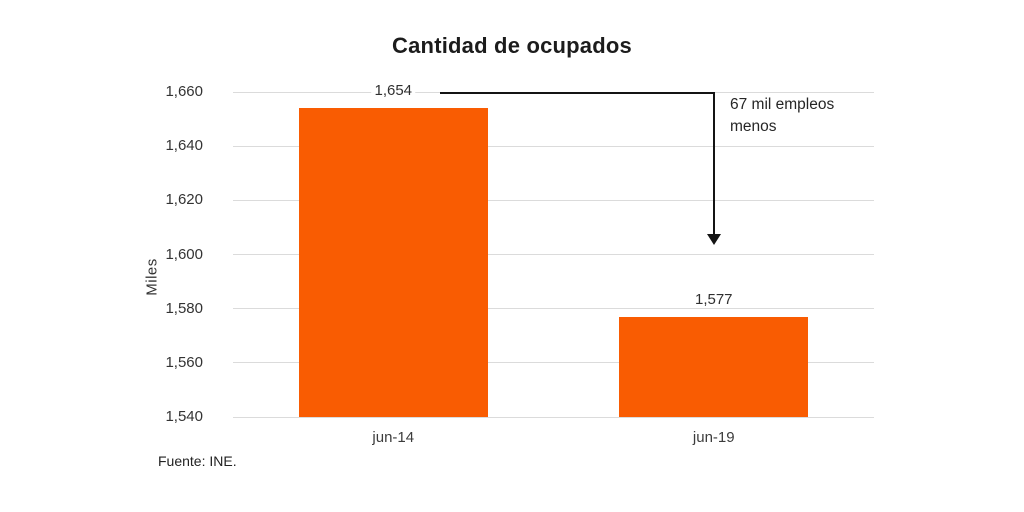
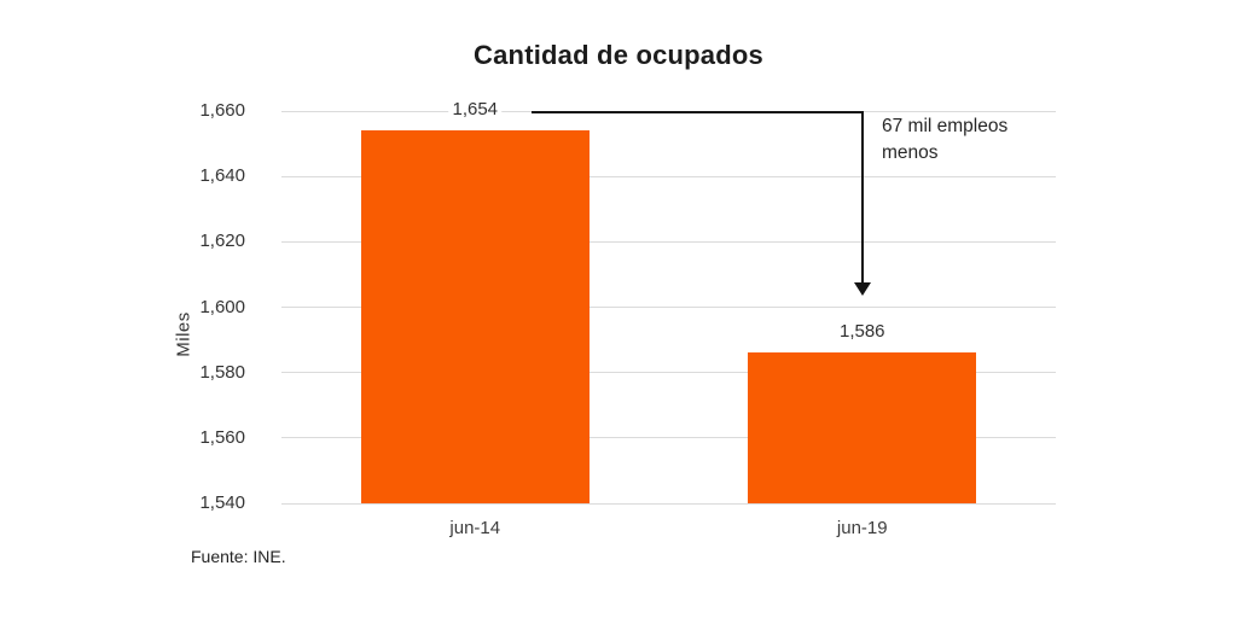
jun-19: 1,577 -> 1,586
